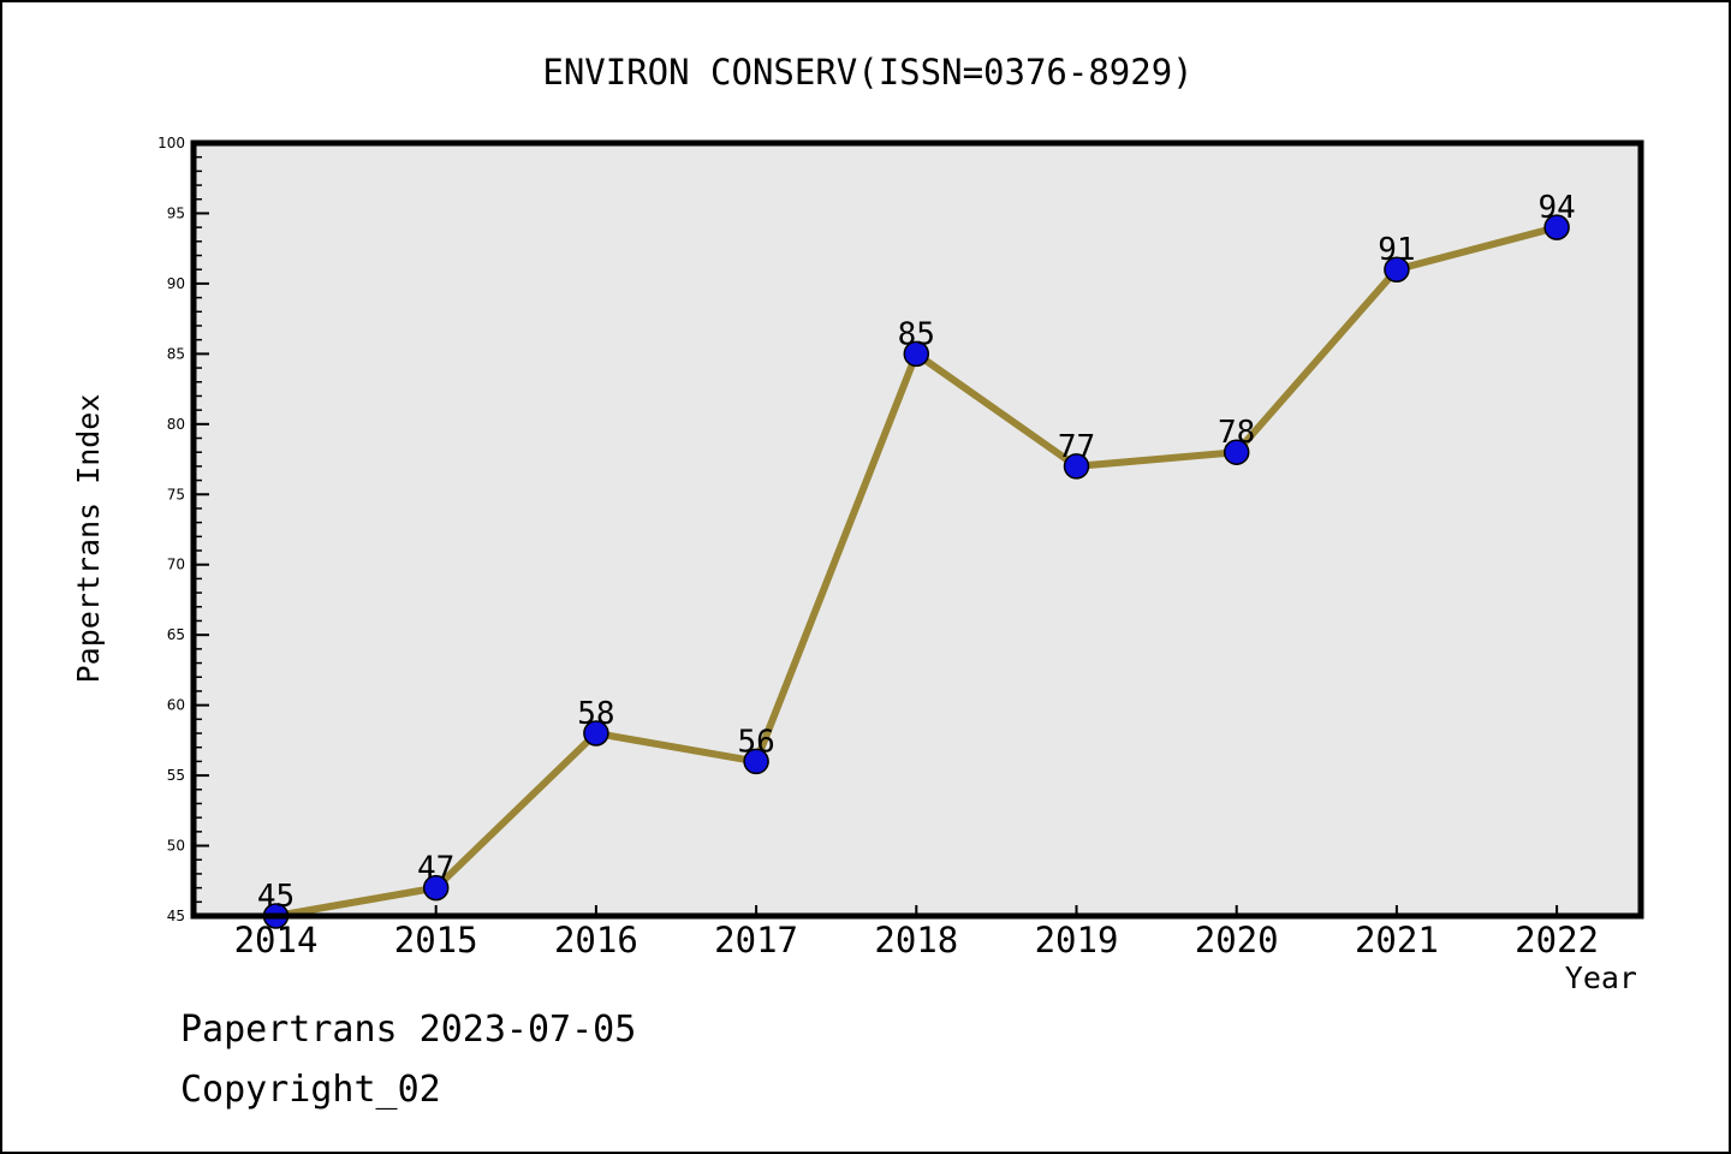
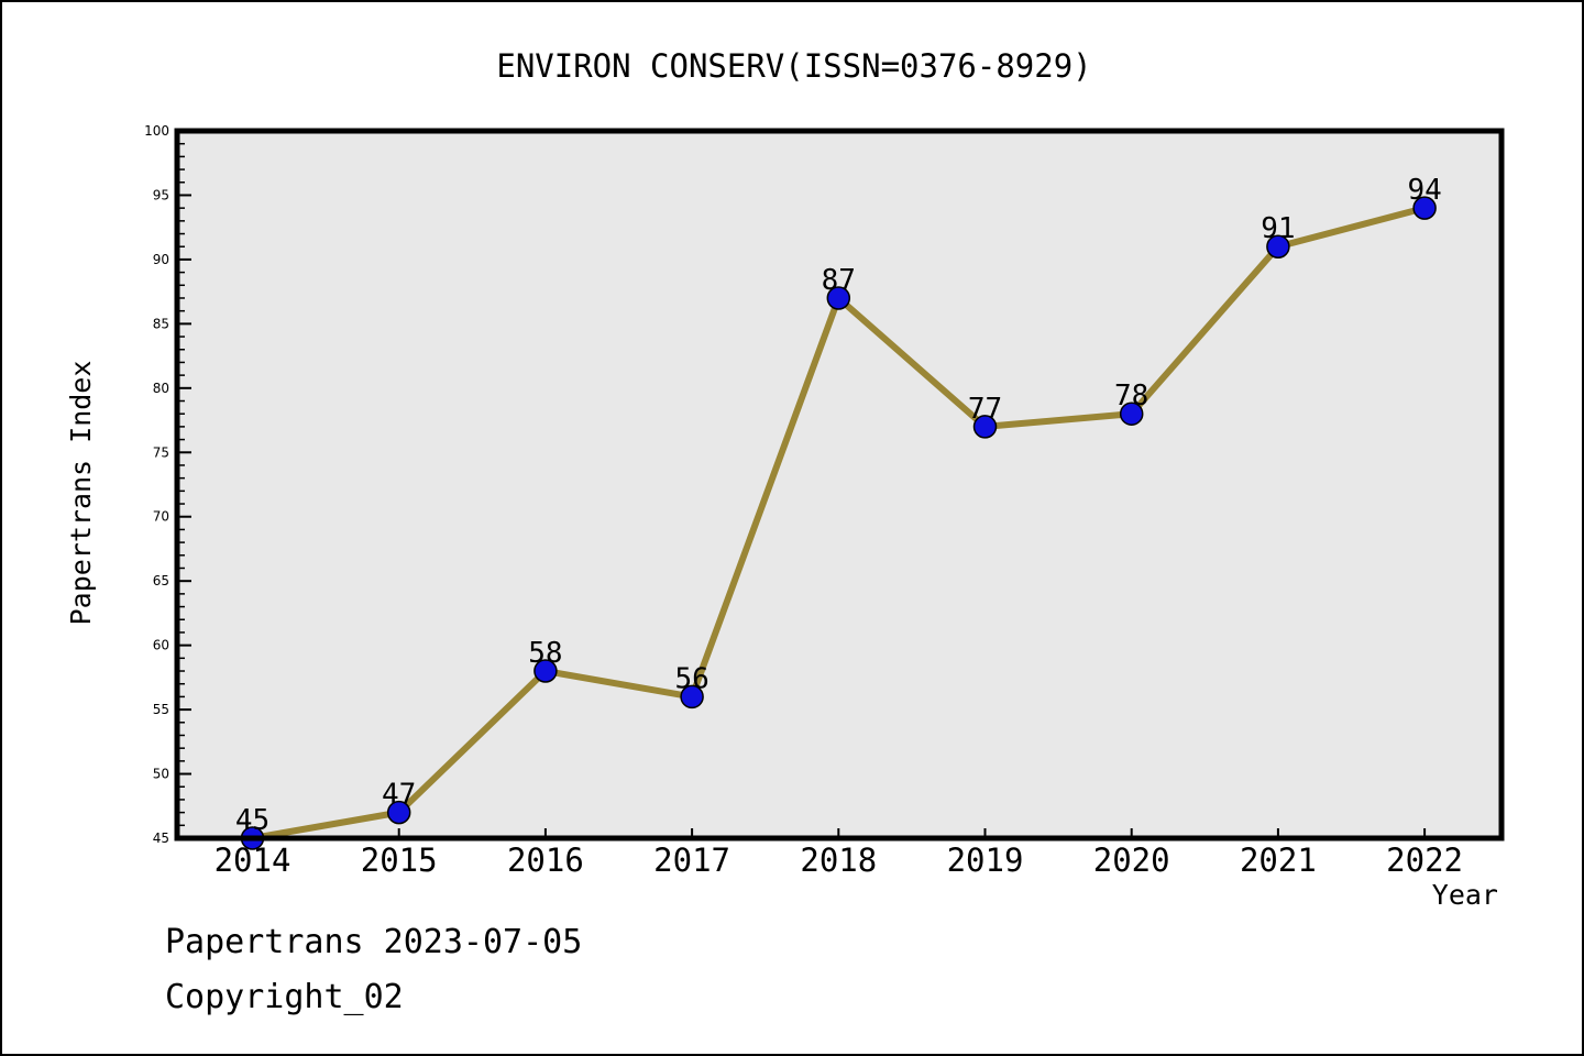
2018: 85 -> 87
